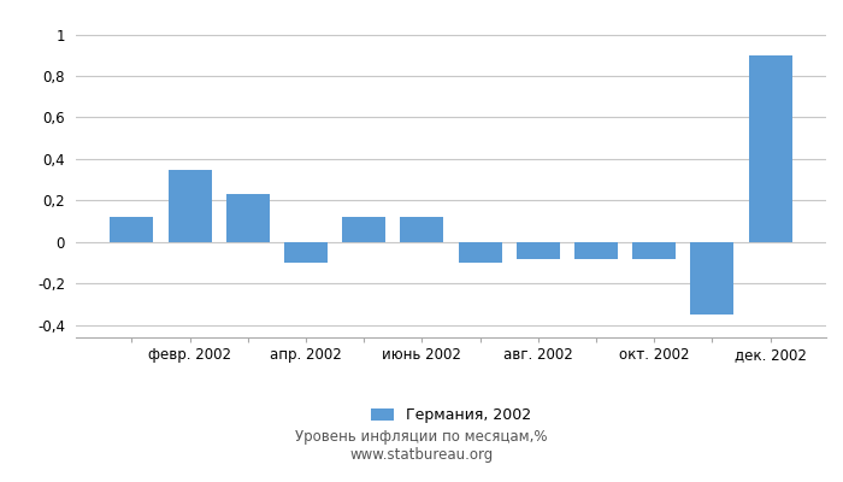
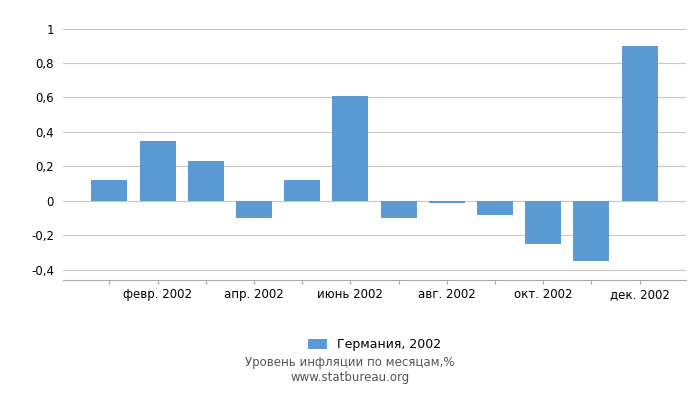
июнь 2002: 0,12 -> 0,61
авг. 2002: -0,08 -> -0,01
окт. 2002: -0,08 -> -0,25
